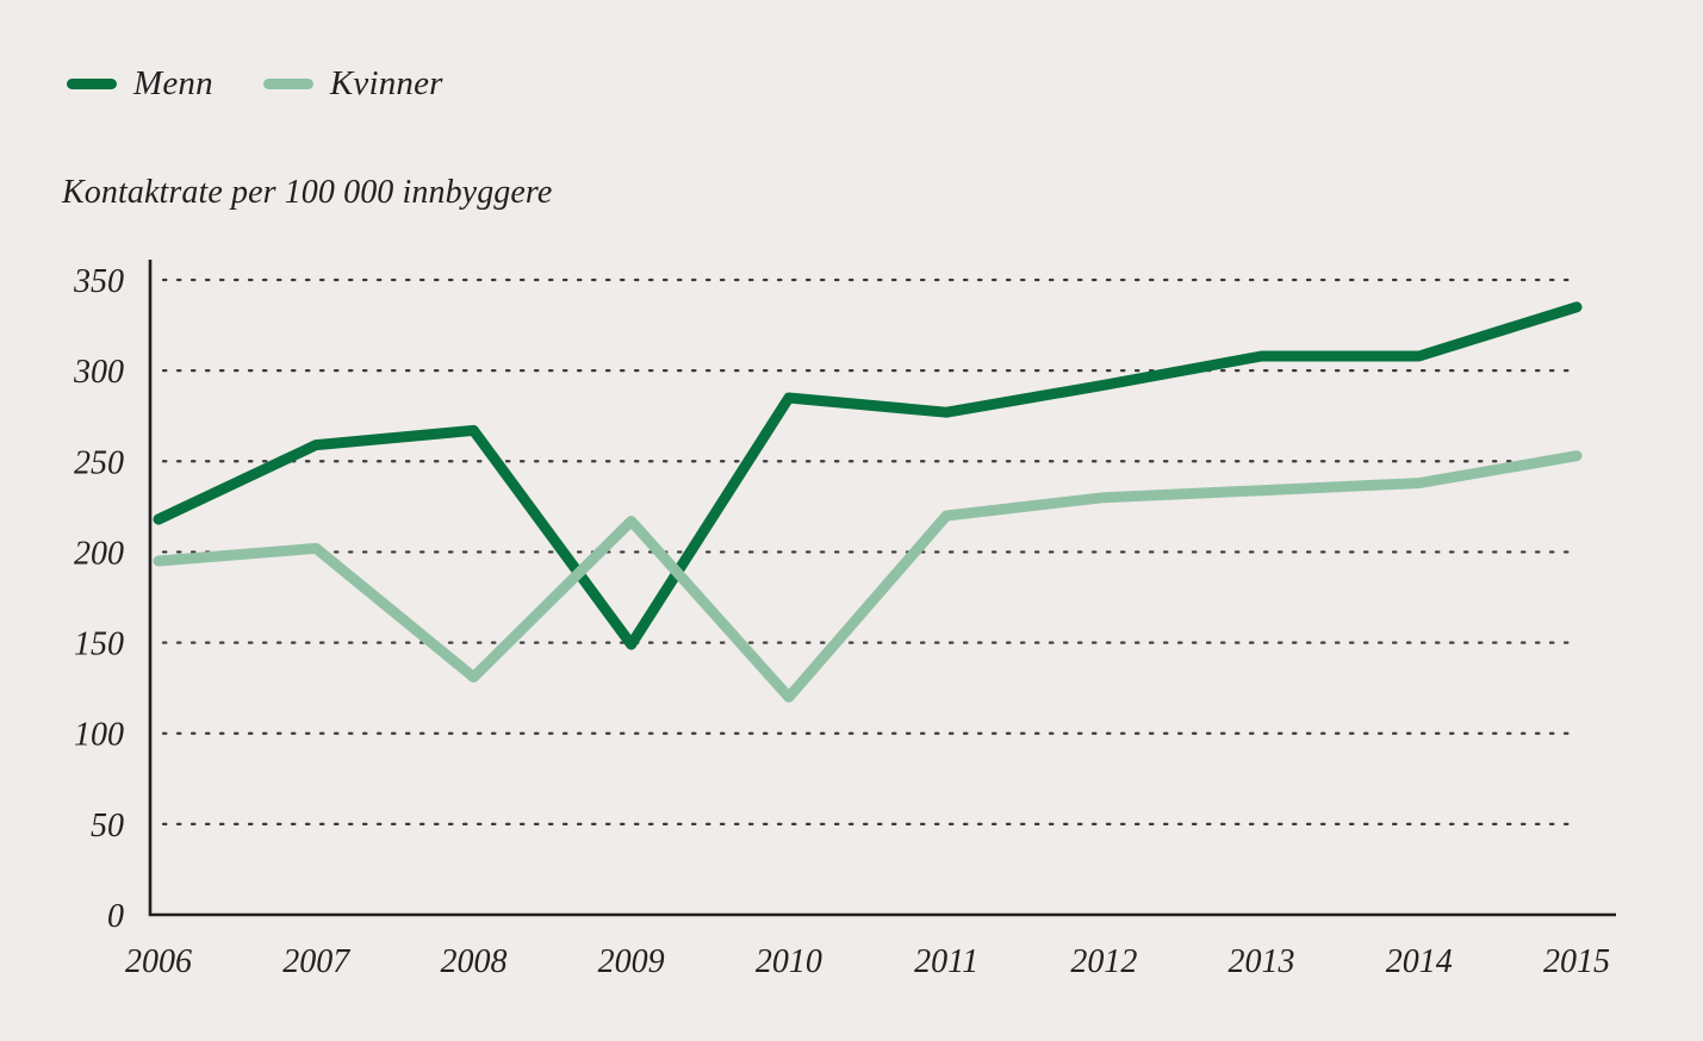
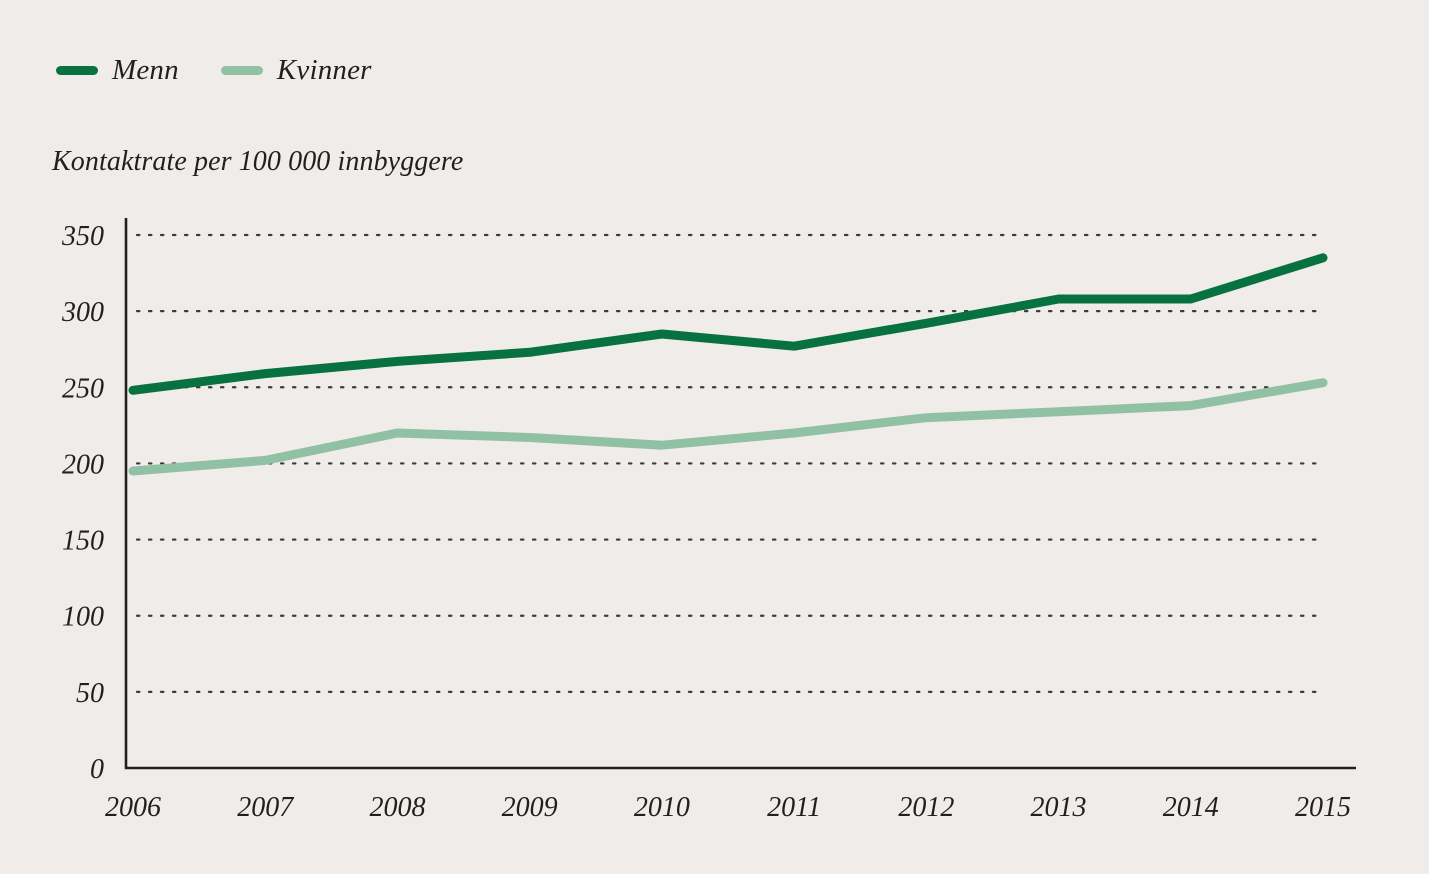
Menn/2006: 218 -> 248
Kvinner/2008: 131 -> 220
Menn/2009: 149 -> 273
Kvinner/2010: 120 -> 212
